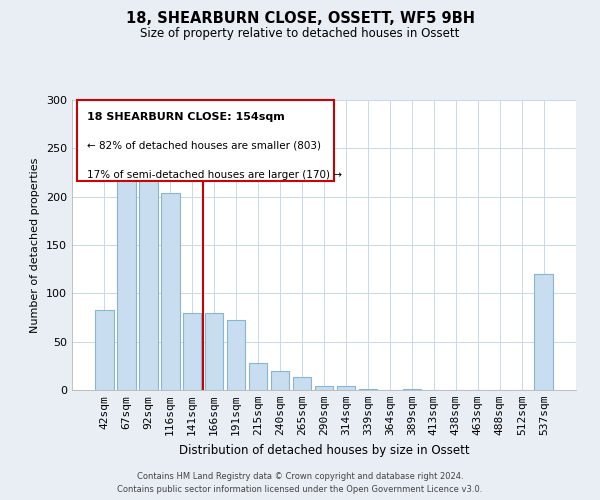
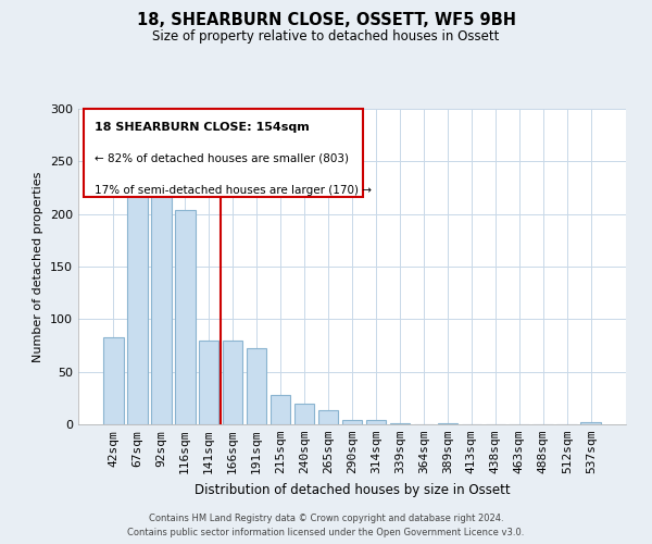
537sqm: 120 -> 2
